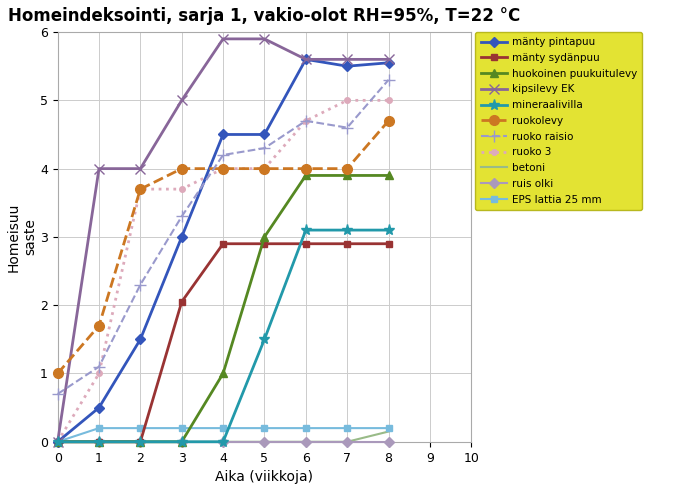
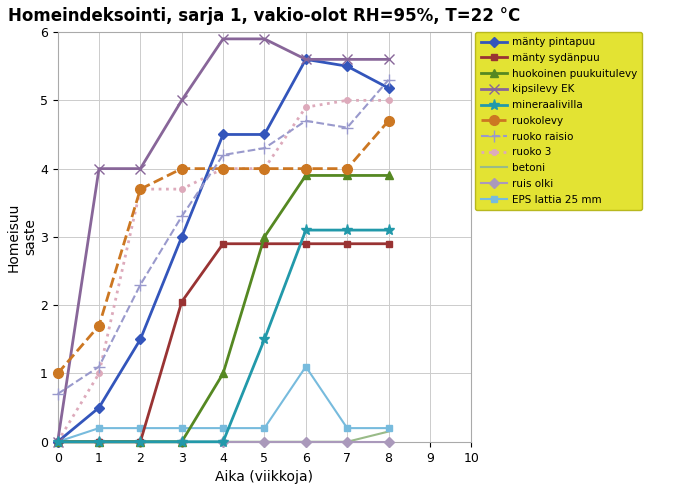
ruoko 3/6: 4.7 -> 4.9
EPS lattia 25 mm/6: 0.2 -> 1.1
mänty pintapuu/8: 5.55 -> 5.18
